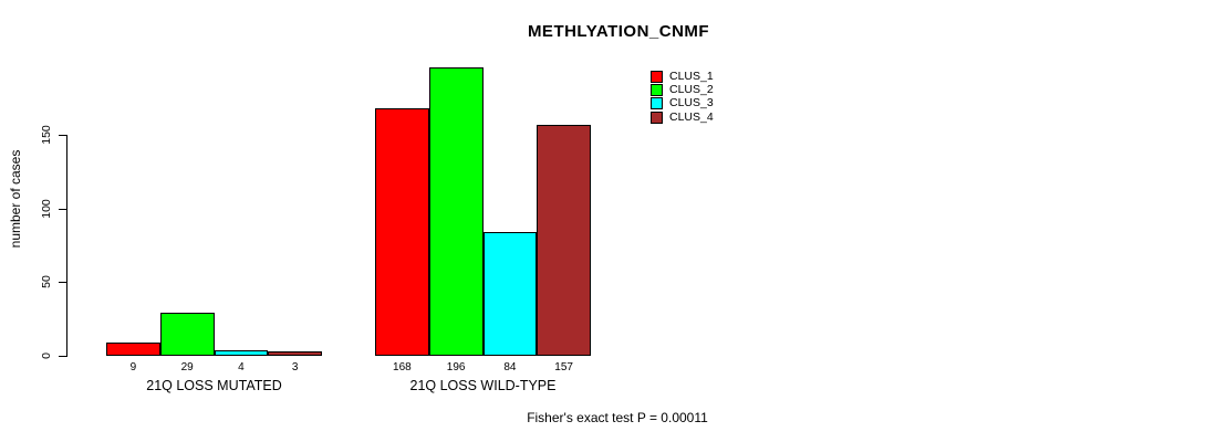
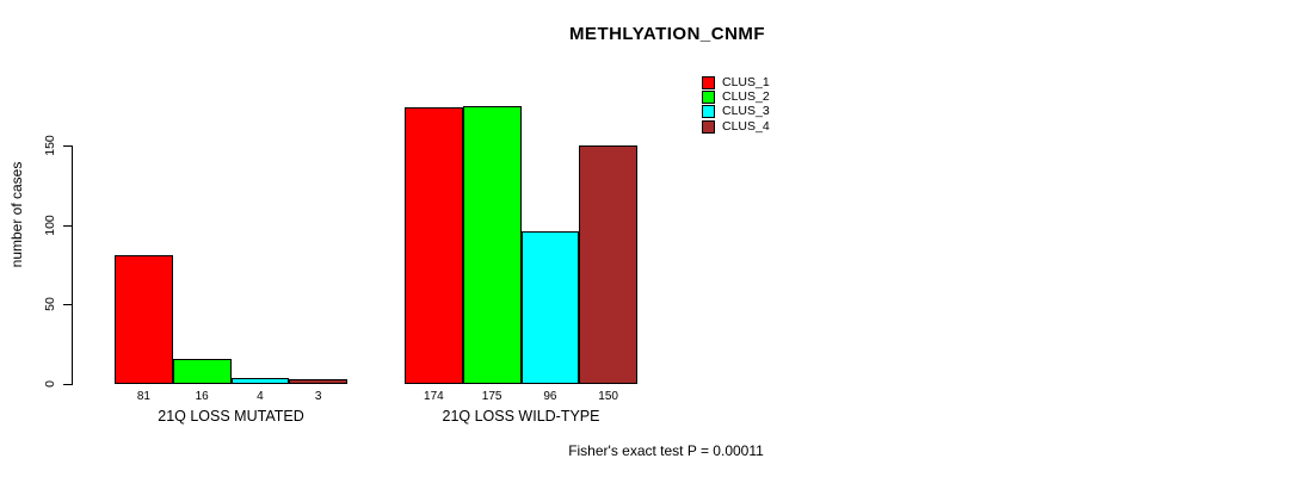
CLUS_1/21Q LOSS MUTATED: 9 -> 81
CLUS_2/21Q LOSS MUTATED: 29 -> 16
CLUS_1/21Q LOSS WILD-TYPE: 168 -> 174
CLUS_2/21Q LOSS WILD-TYPE: 196 -> 175
CLUS_3/21Q LOSS WILD-TYPE: 84 -> 96
CLUS_4/21Q LOSS WILD-TYPE: 157 -> 150
